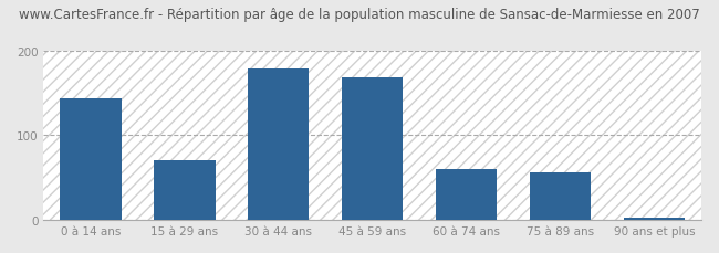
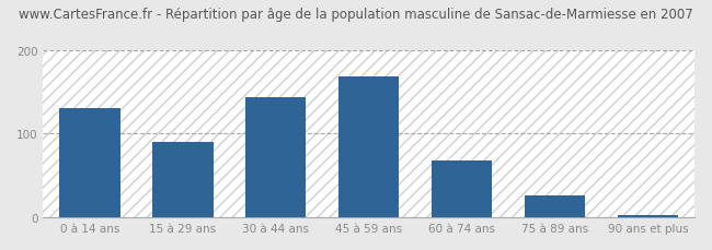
0 à 14 ans: 144 -> 130
15 à 29 ans: 70 -> 90
30 à 44 ans: 178 -> 143
60 à 74 ans: 60 -> 68
75 à 89 ans: 56 -> 26
